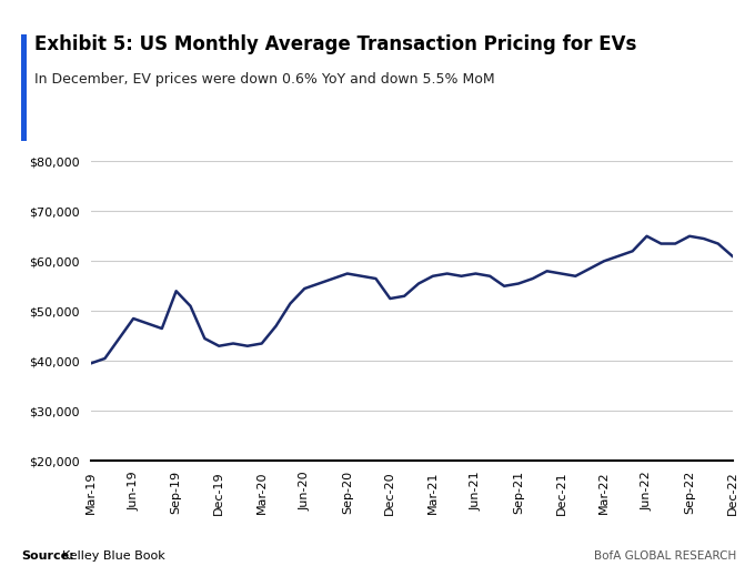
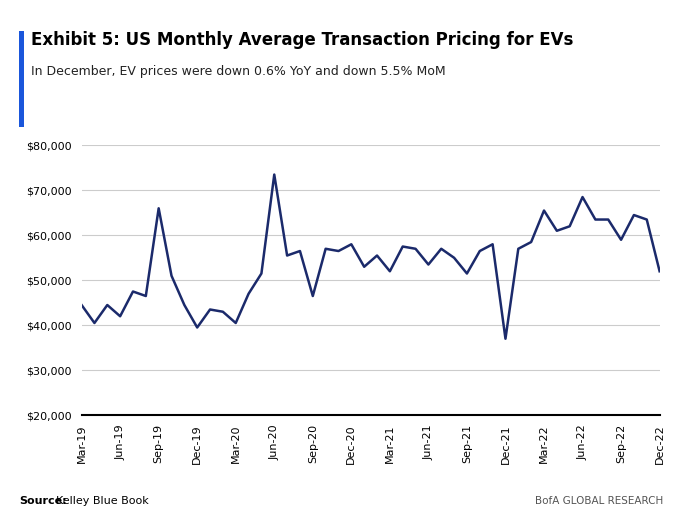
Mar-19: $39,500 -> $44,500
Jun-19: $48,500 -> $42,000
Sep-19: $54,000 -> $66,000
Dec-19: $43,000 -> $39,500
Mar-20: $43,500 -> $40,500
Jun-20: $54,500 -> $73,500
Sep-20: $57,500 -> $46,500
Dec-20: $52,500 -> $58,000
Mar-21: $57,000 -> $52,000
Jun-21: $57,500 -> $53,500
Sep-21: $55,500 -> $51,500
Dec-21: $57,500 -> $37,000
Mar-22: $60,000 -> $65,500
Jun-22: $65,000 -> $68,500
Sep-22: $65,000 -> $59,000
Dec-22: $61,000 -> $52,000
